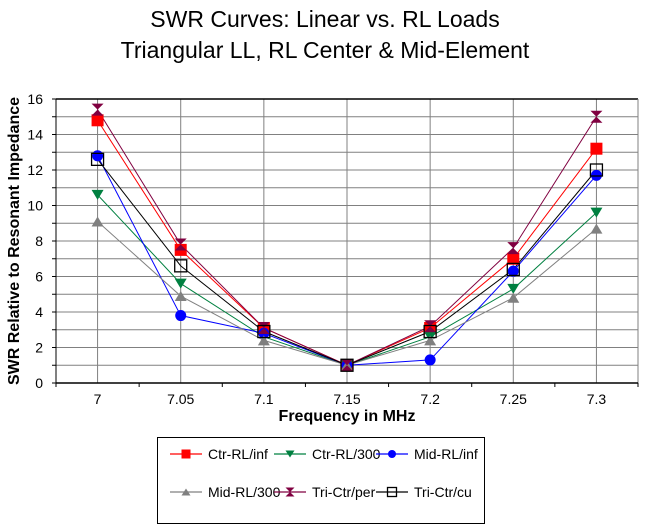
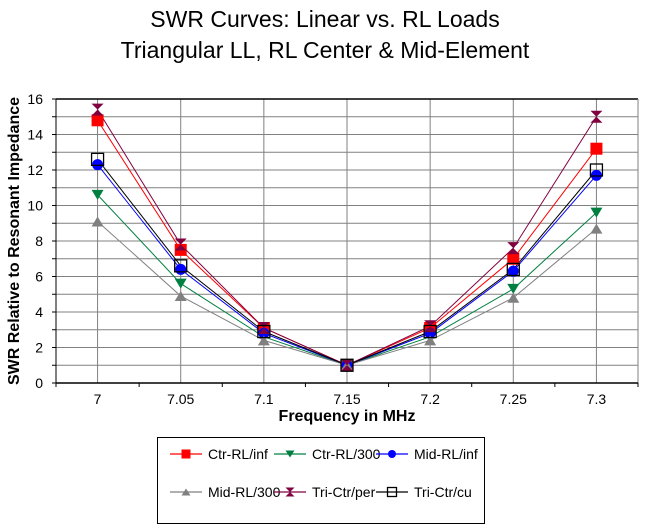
Mid-RL/inf/7: 12.8 -> 12.3
Mid-RL/inf/7.05: 3.8 -> 6.4
Mid-RL/inf/7.2: 1.3 -> 2.8
